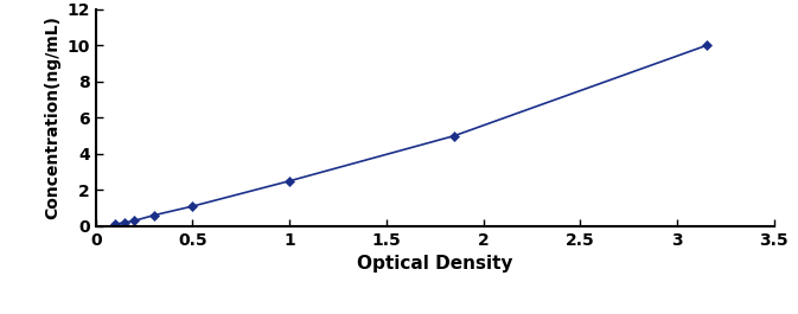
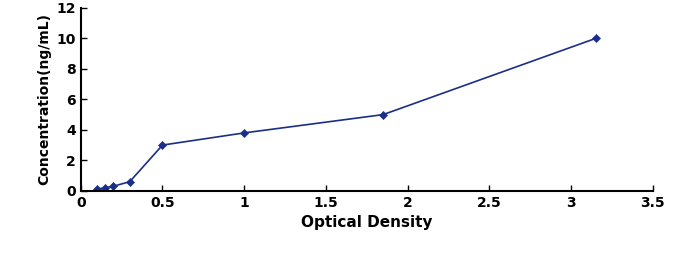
0.5: 1.1 -> 3.0
1: 2.5 -> 3.8
